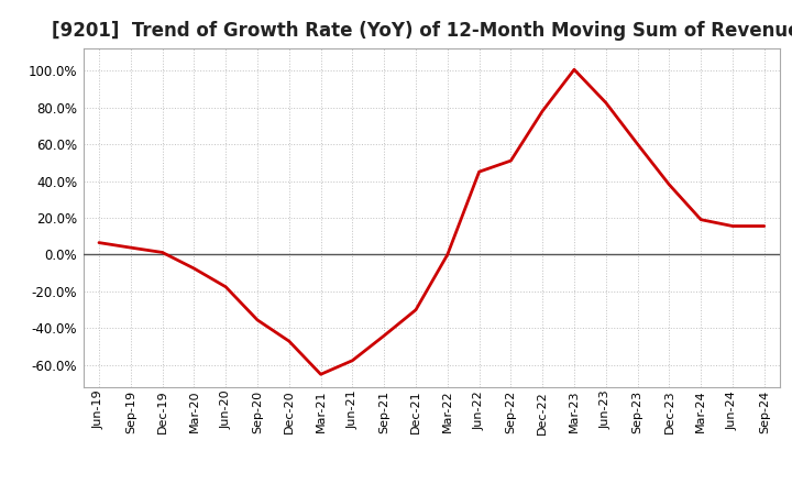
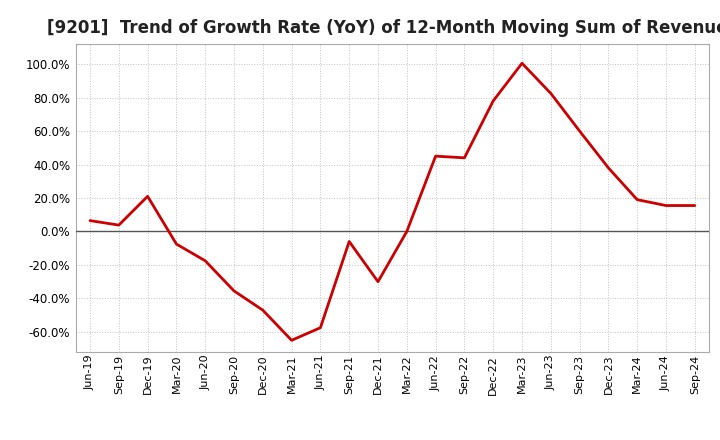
Dec-19: 1% -> 21%
Sep-21: -44% -> -6%
Sep-22: 51% -> 44%
